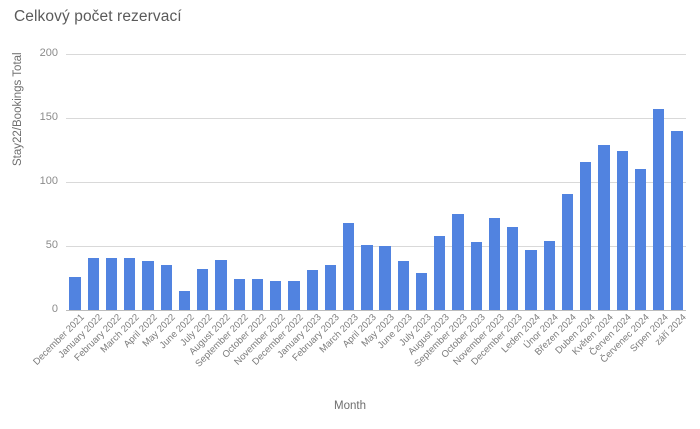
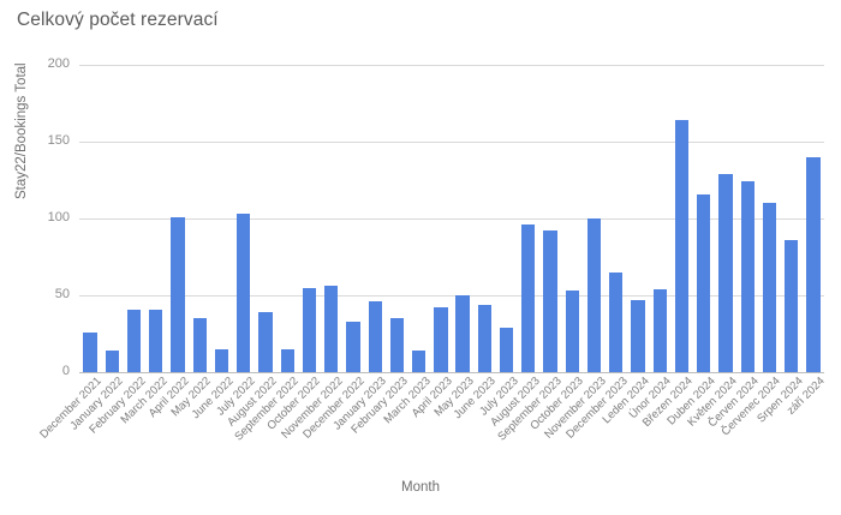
January 2022: 41 -> 14
April 2022: 38 -> 101
July 2022: 32 -> 103
September 2022: 24 -> 15
October 2022: 24 -> 55
November 2022: 23 -> 56
December 2022: 23 -> 33
January 2023: 31 -> 46
March 2023: 68 -> 14
April 2023: 51 -> 42
June 2023: 38 -> 44
August 2023: 58 -> 96
September 2023: 75 -> 92
November 2023: 72 -> 100
Březen 2024: 91 -> 164
Srpen 2024: 157 -> 86
